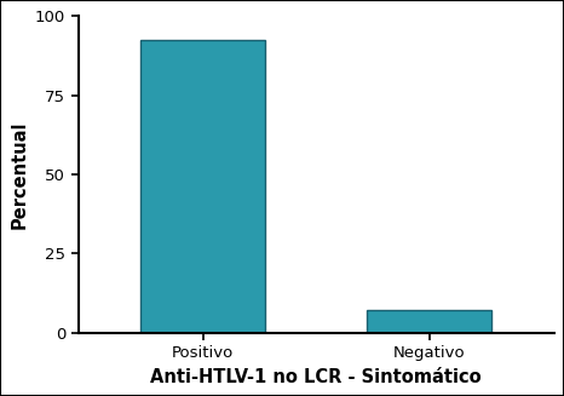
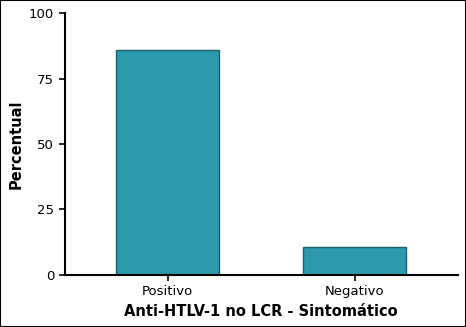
Positivo: 92.3 -> 86.0
Negativo: 7.0 -> 10.5
